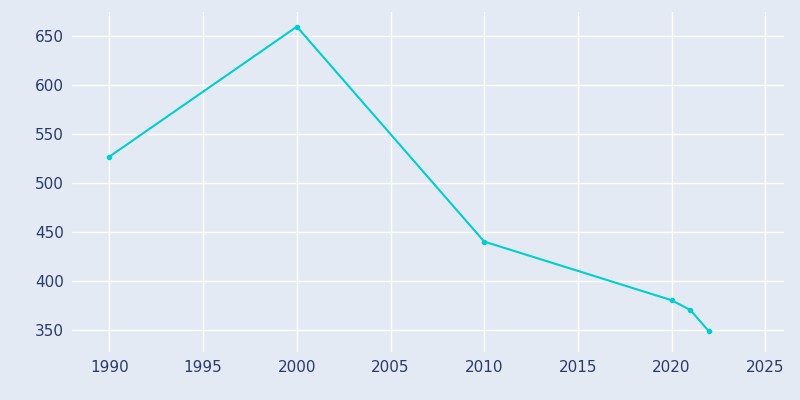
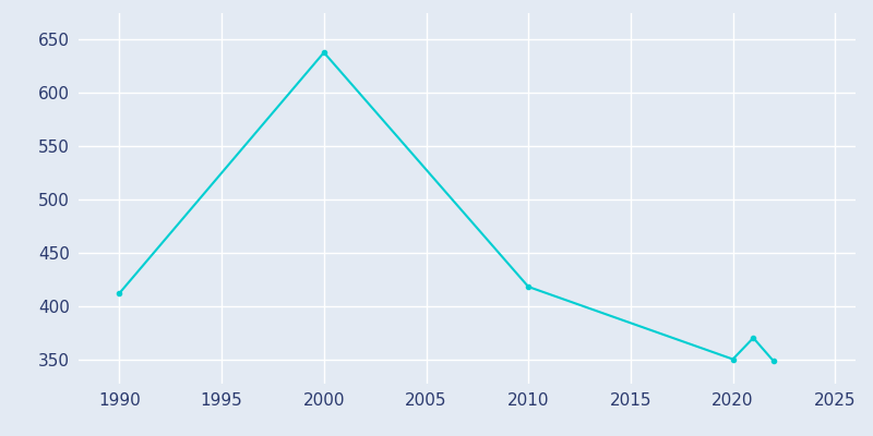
1990: 527 -> 412
2000: 660 -> 638
2010: 440 -> 418
2020: 380 -> 350
